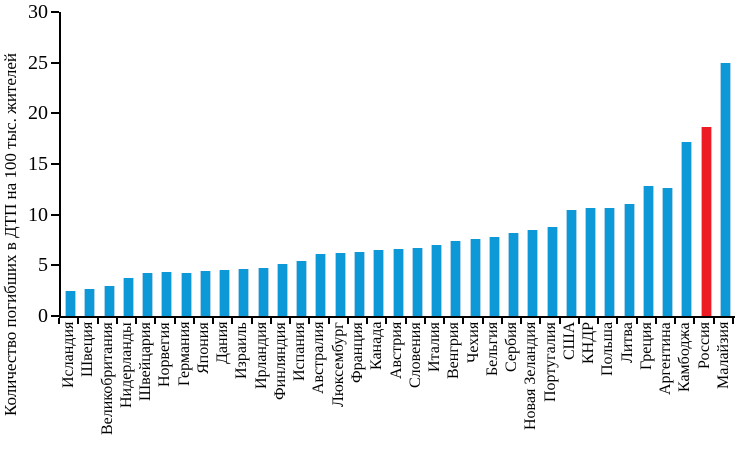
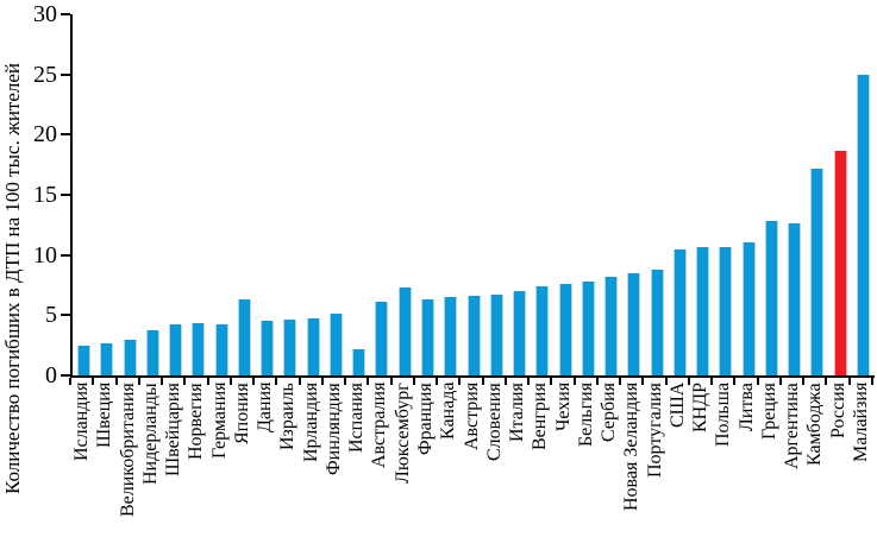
Япония: 4.4 -> 6.3
Испания: 5.4 -> 2.2
Люксембург: 6.2 -> 7.3
